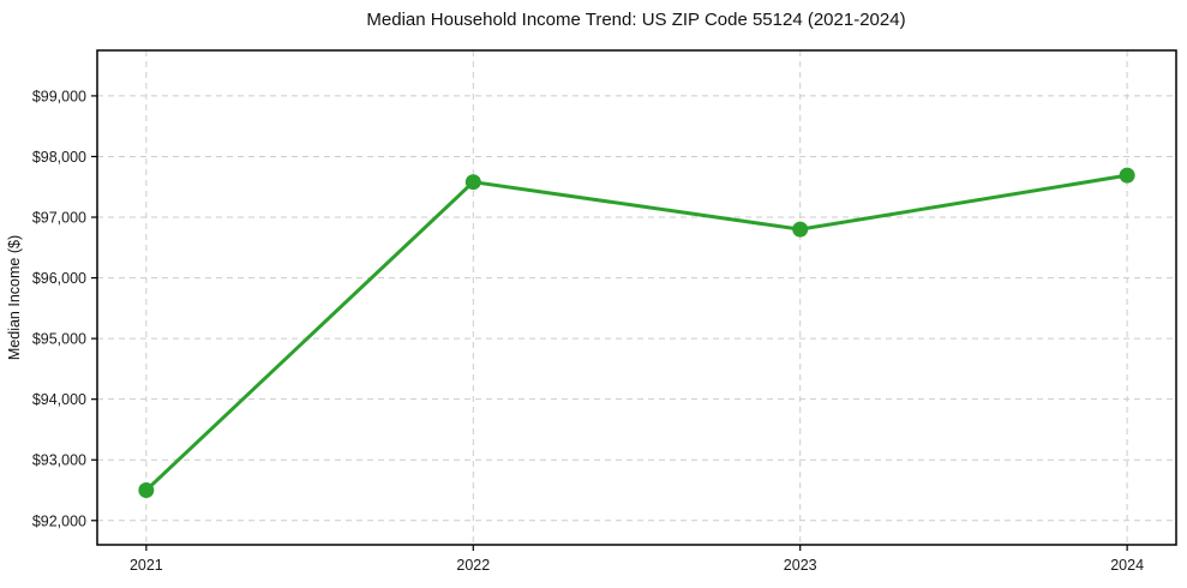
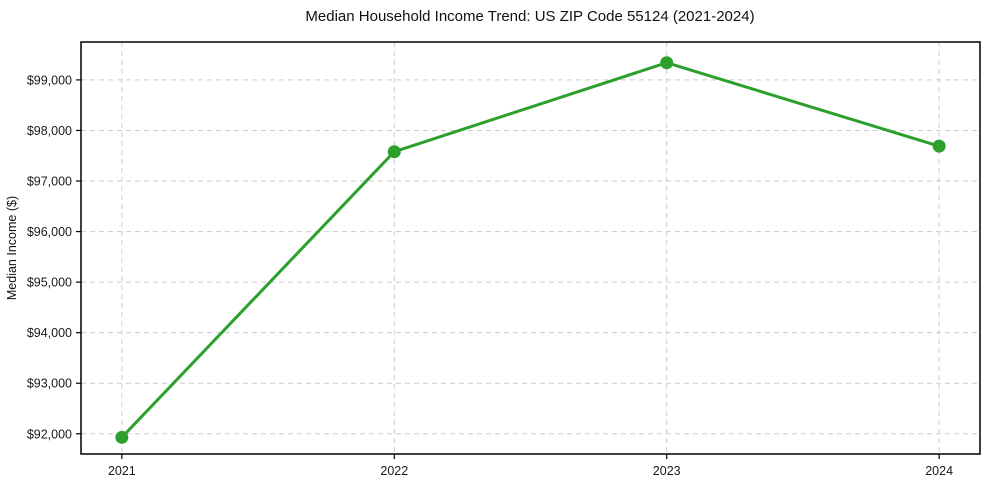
2021: $92500 -> $91900
2023: $96800 -> $99300
